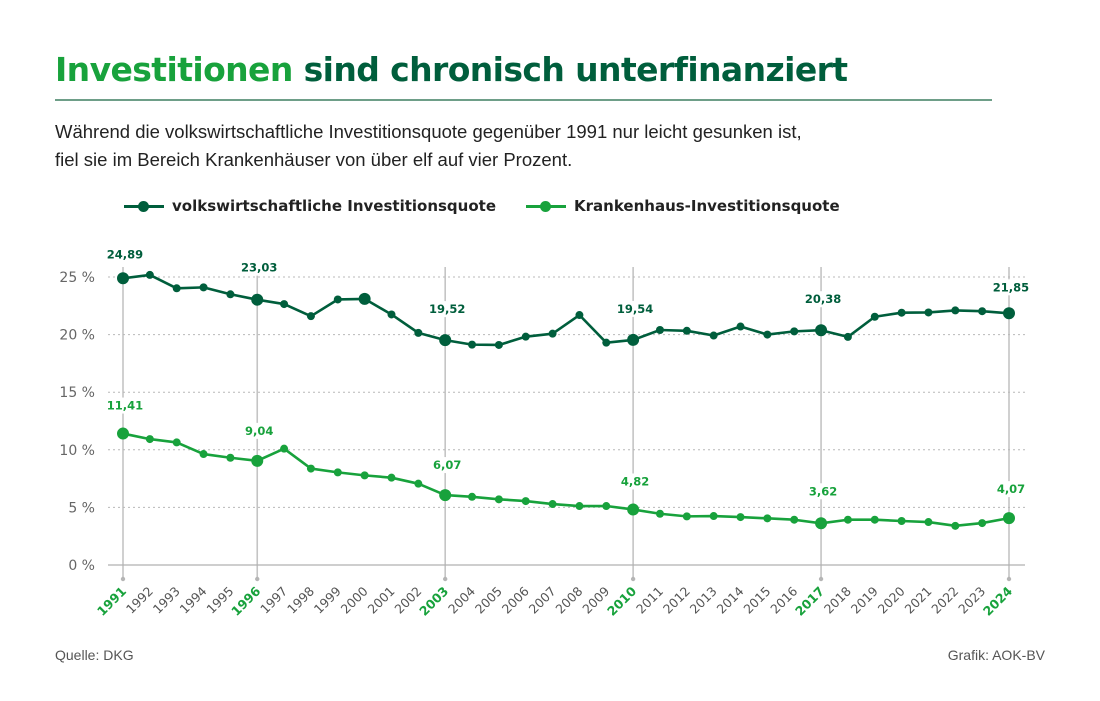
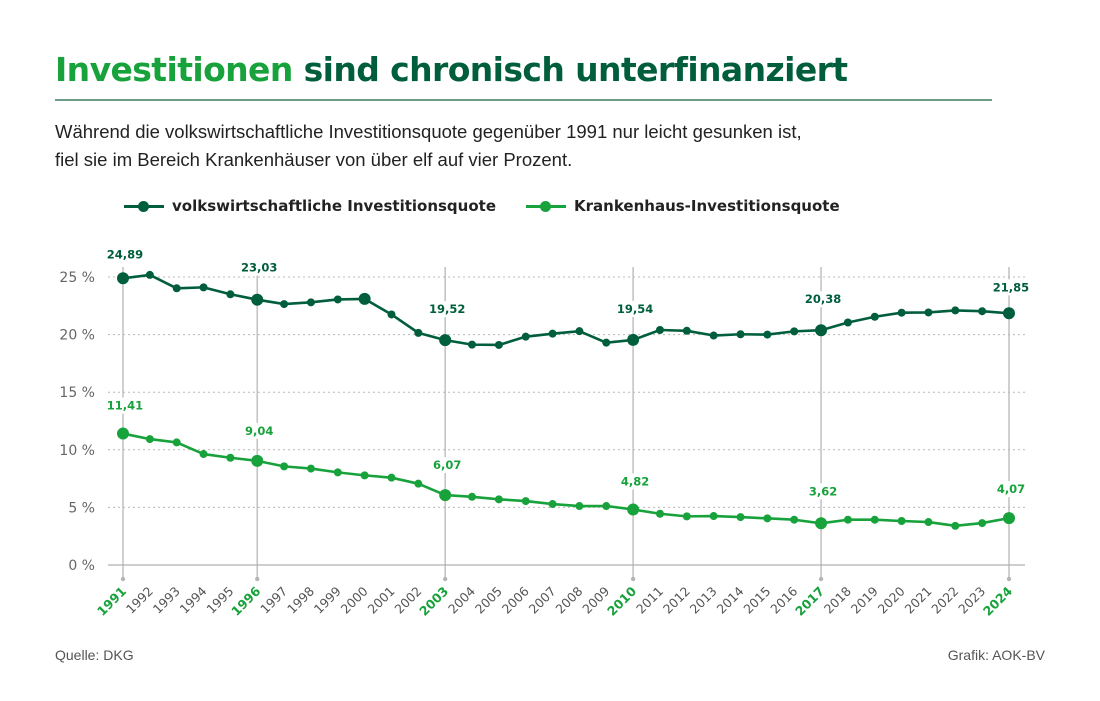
Krankenhaus-Investitionsquote/1997: 10.1% -> 8.6%
volkswirtschaftliche Investitionsquote/1998: 21.6% -> 22.8%
volkswirtschaftliche Investitionsquote/2008: 21.7% -> 20.3%
volkswirtschaftliche Investitionsquote/2014: 20.7% -> 20.0%
volkswirtschaftliche Investitionsquote/2018: 19.8% -> 21.1%
